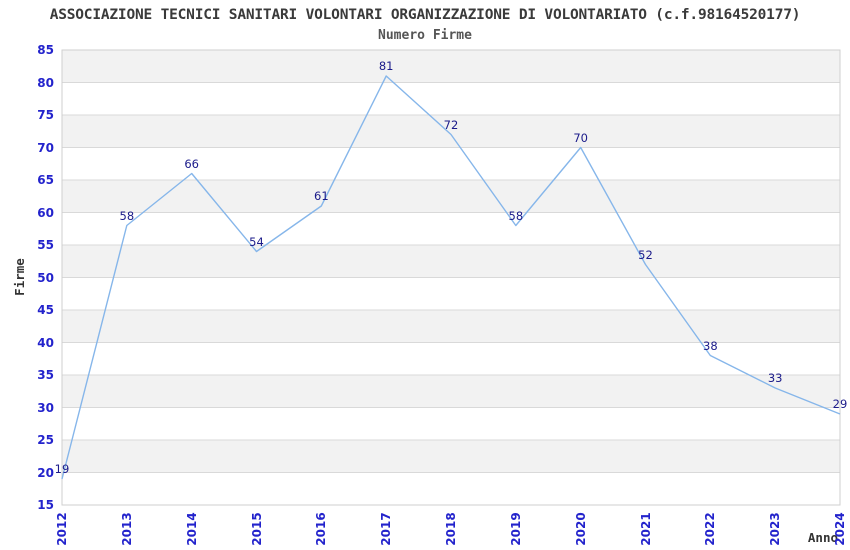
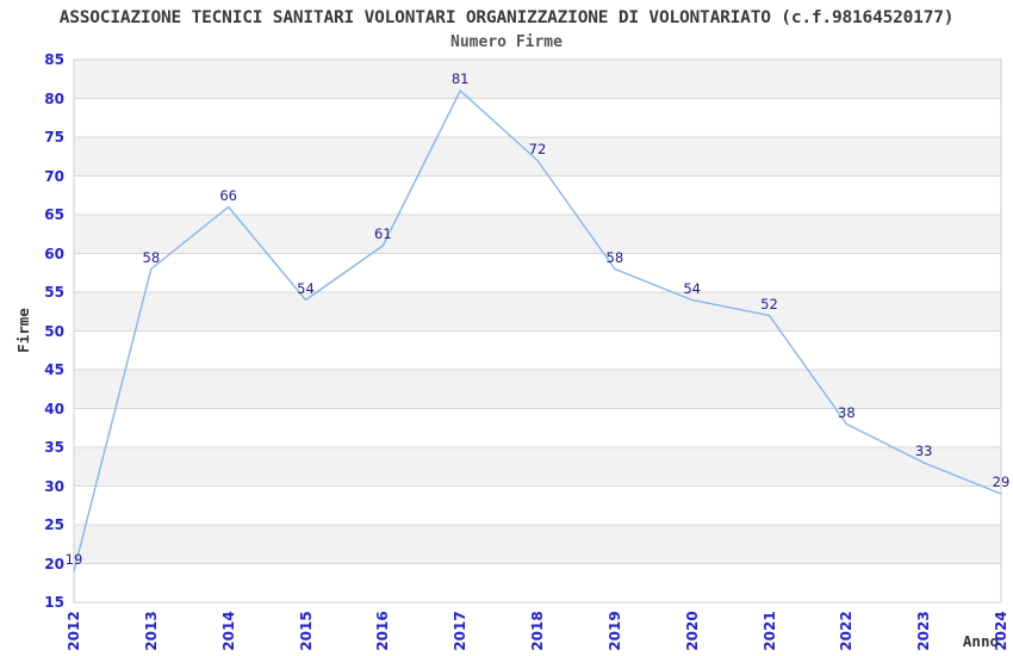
2020: 70 -> 54
